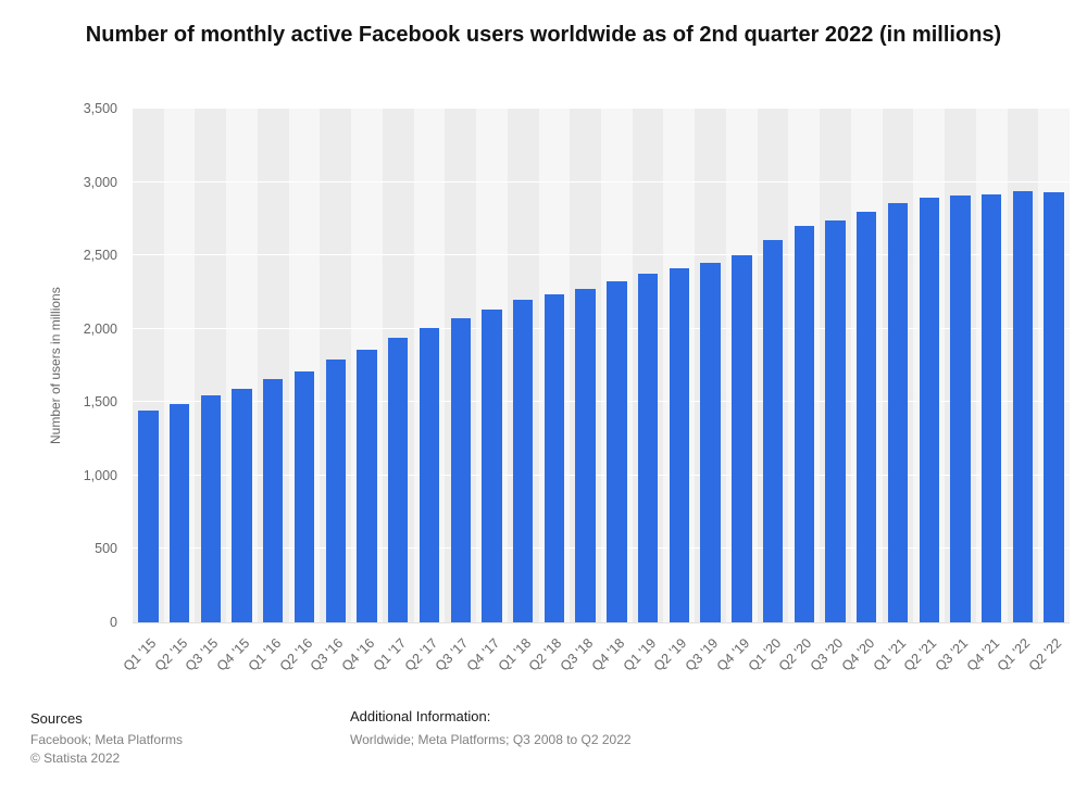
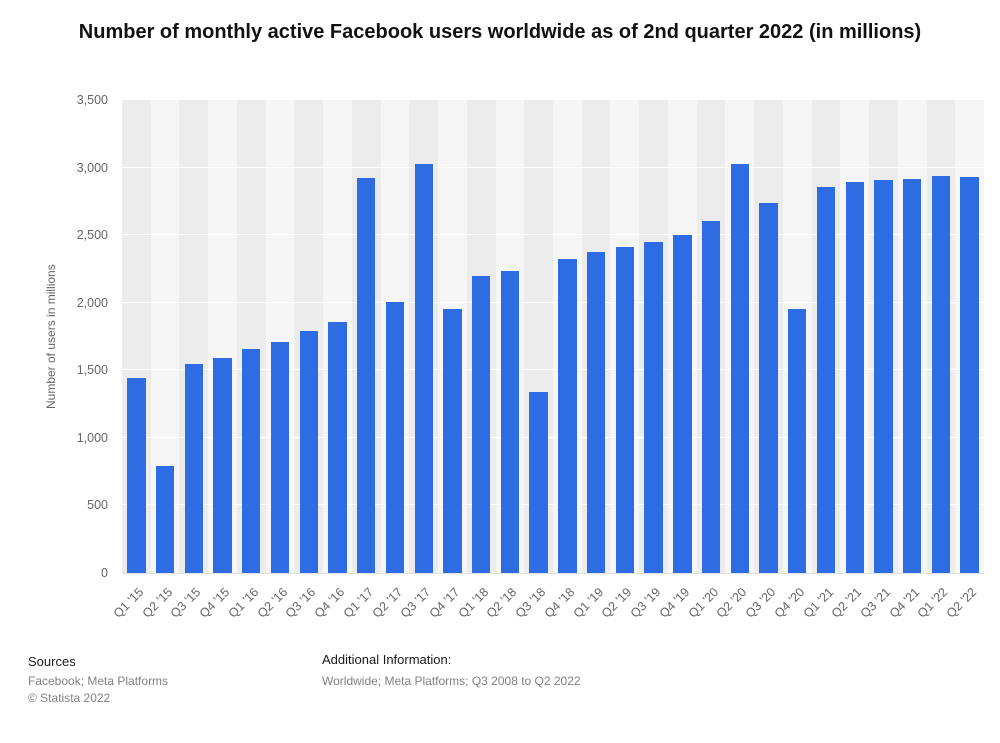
Q2 '15: 1490 -> 790
Q1 '17: 1940 -> 2920
Q3 '17: 2070 -> 3030
Q4 '17: 2130 -> 1950
Q3 '18: 2270 -> 1340
Q2 '20: 2700 -> 3030
Q4 '20: 2800 -> 1950
